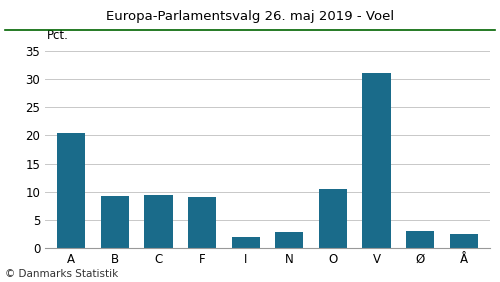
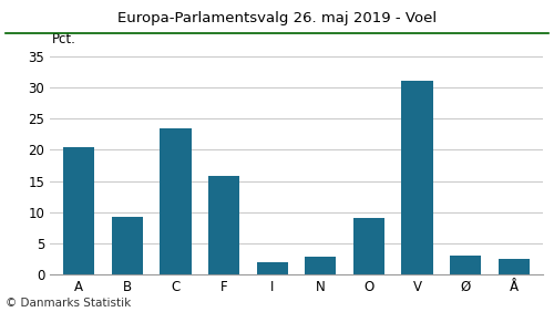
C: 9.5 -> 23.4
F: 9.1 -> 15.8
O: 10.5 -> 9.0
